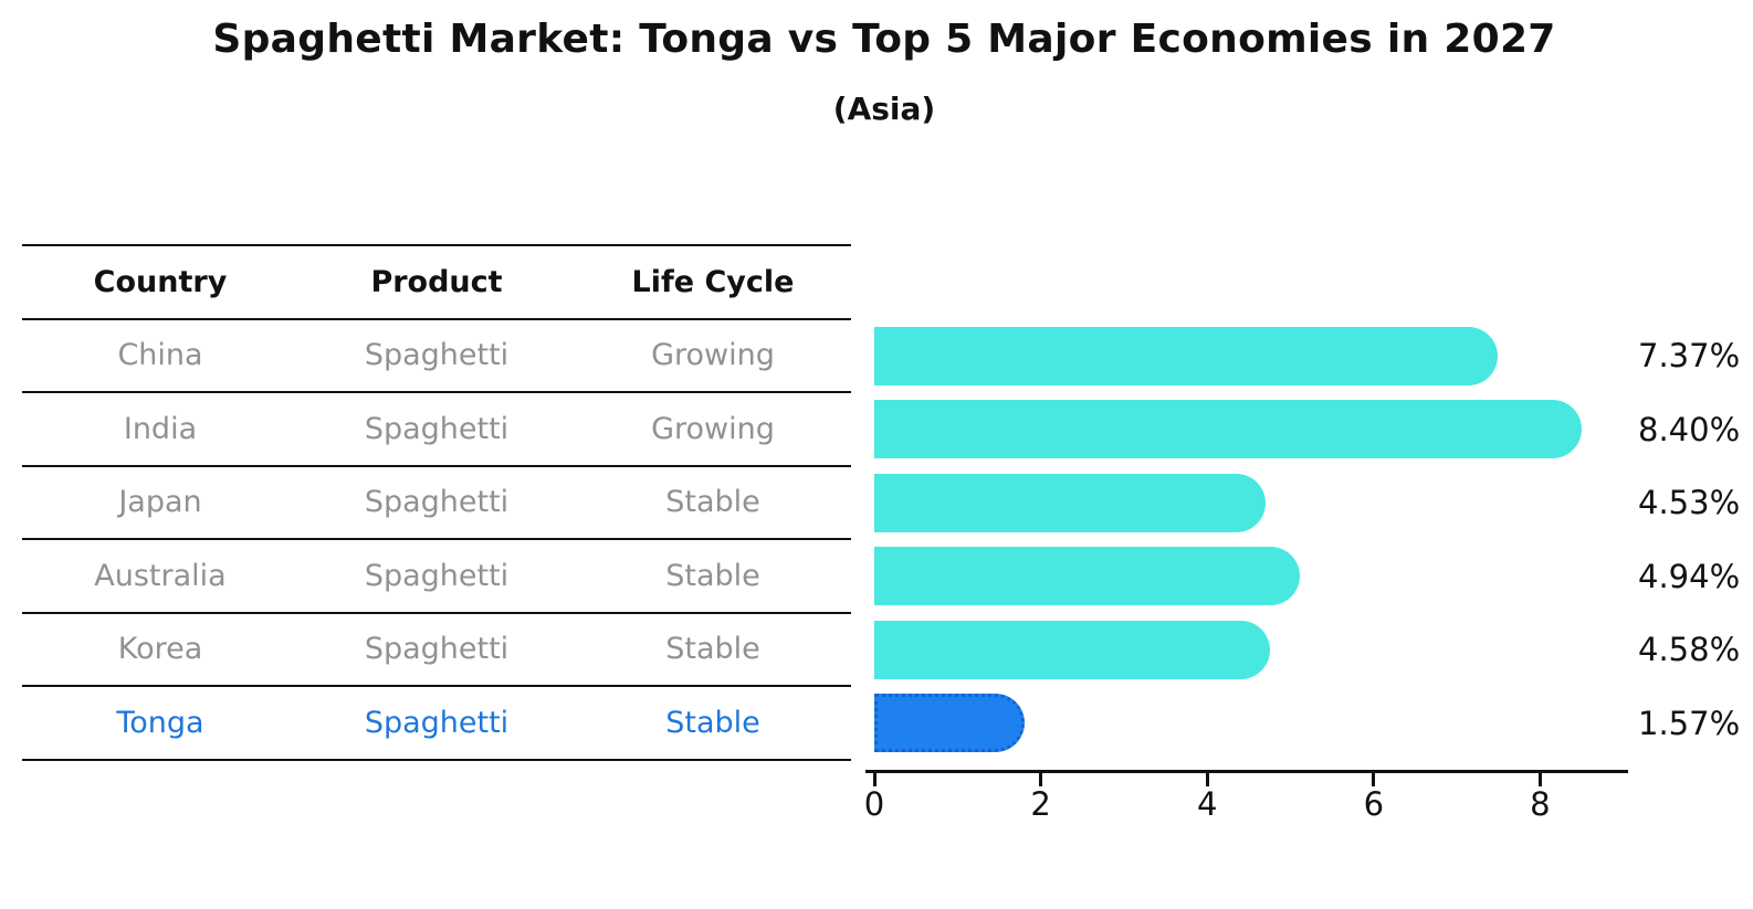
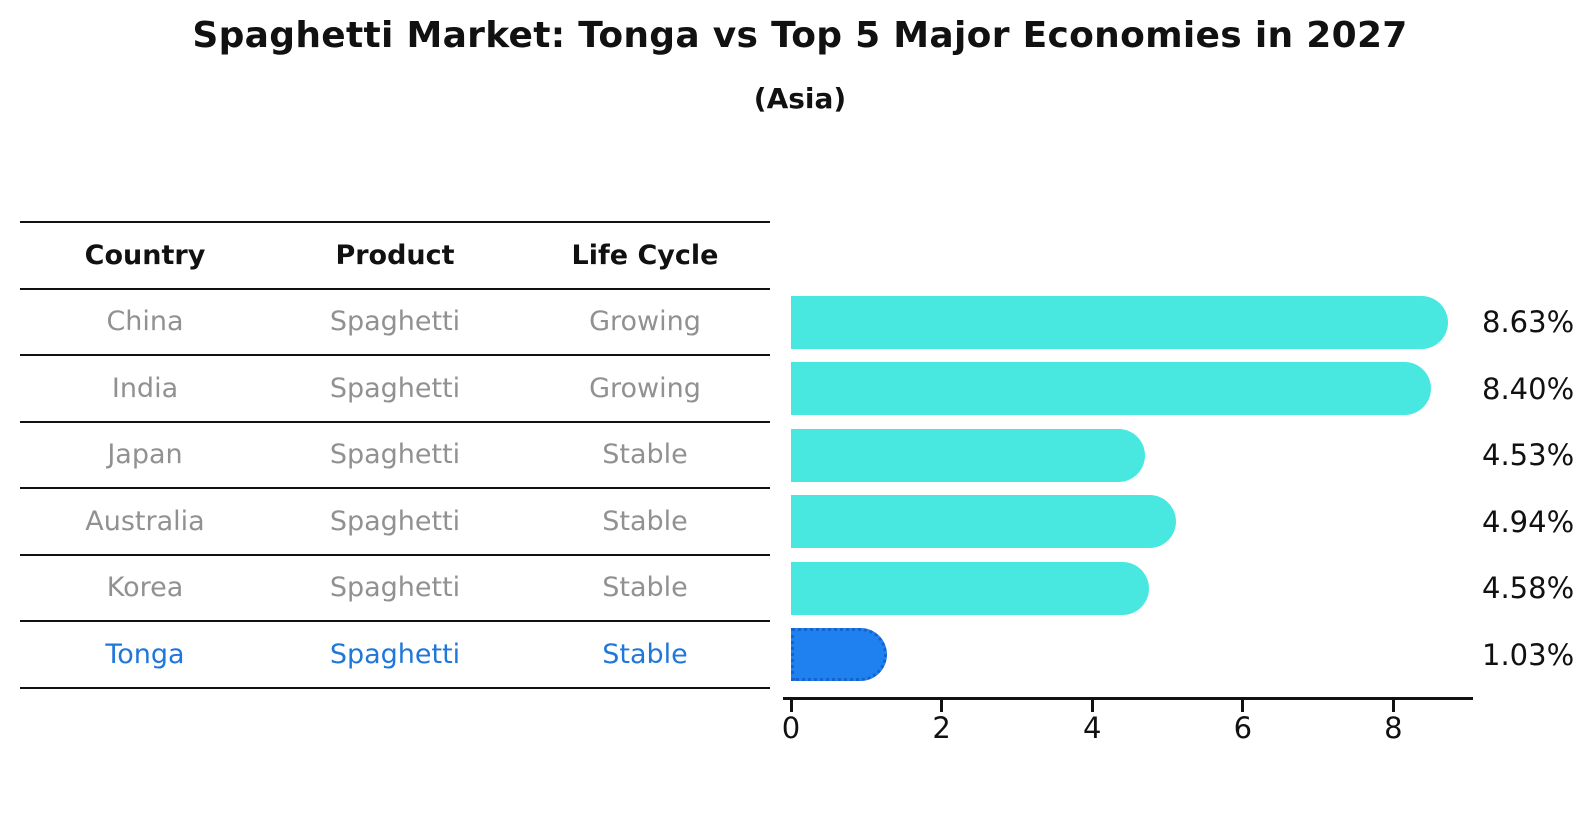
China: 7.37% -> 8.63%
Tonga: 1.57% -> 1.03%
